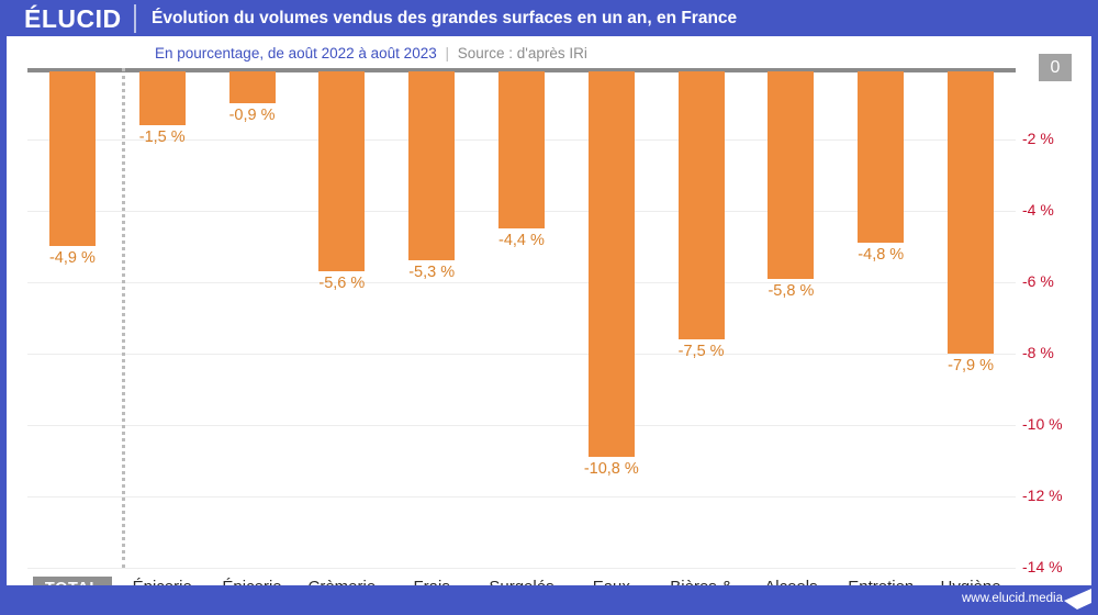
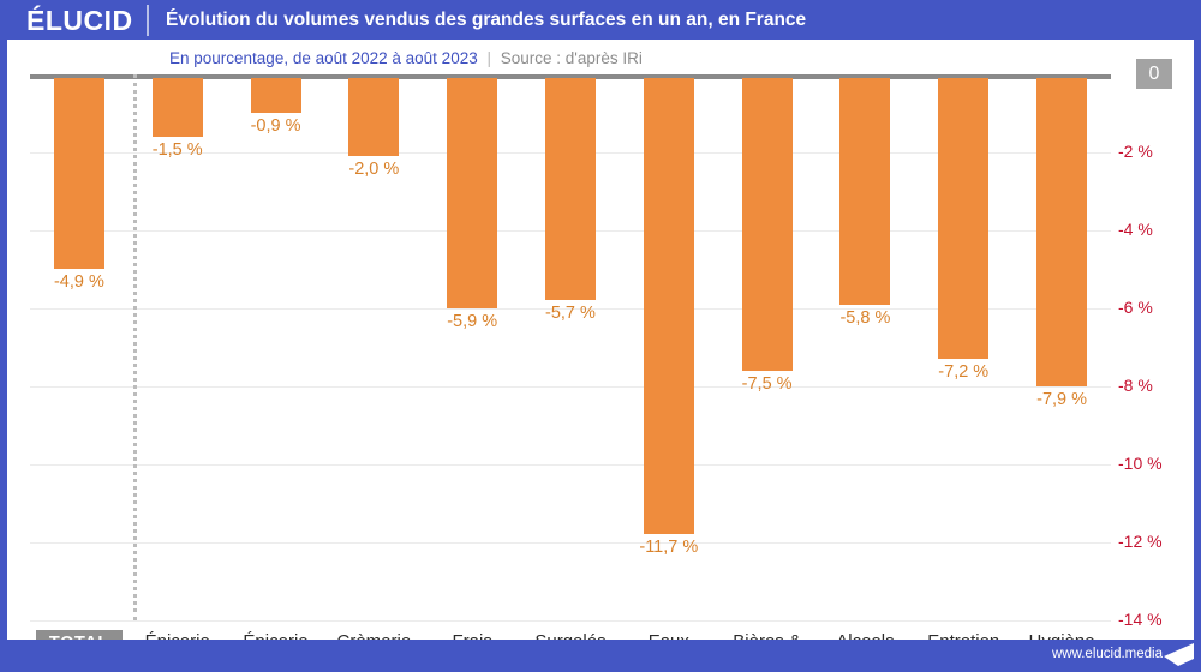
Crèmerie: -5,6 -> -2,0
Frais: -5,3 -> -5,9
Surgelés: -4,4 -> -5,7
Eaux: -10,8 -> -11,7
Entretien: -4,8 -> -7,2
